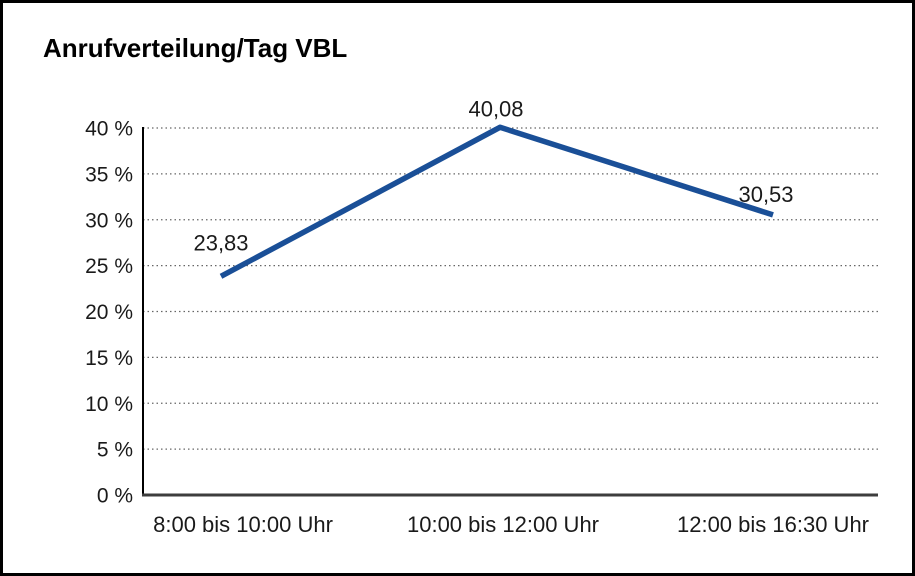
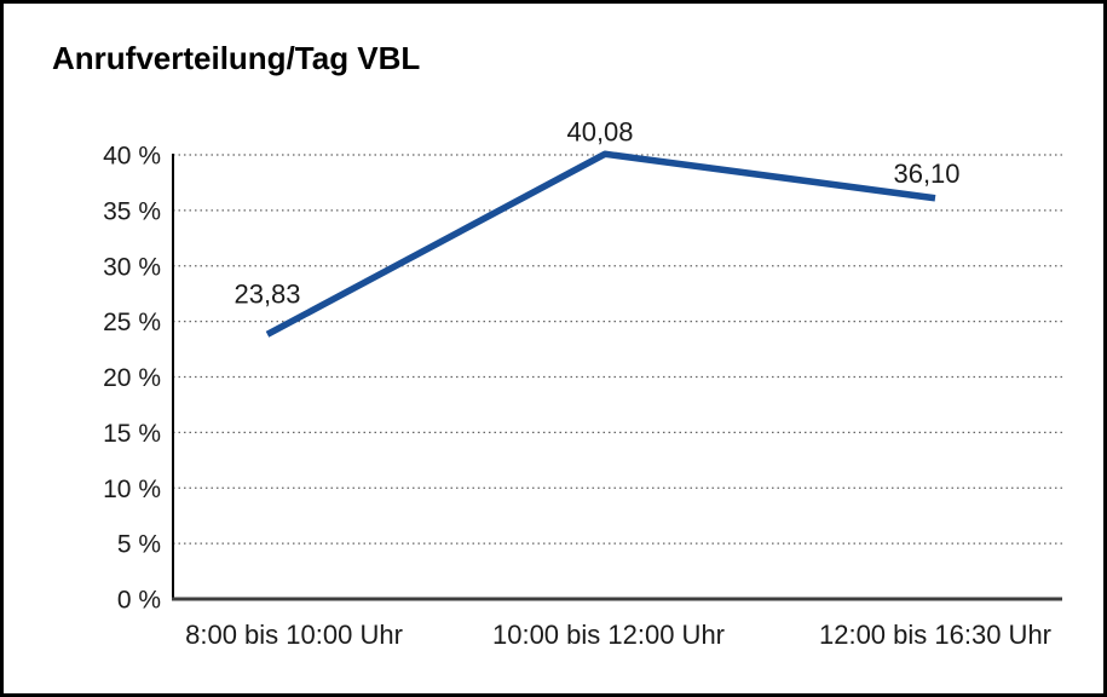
12:00 bis 16:30 Uhr: 30,53 -> 36,10
